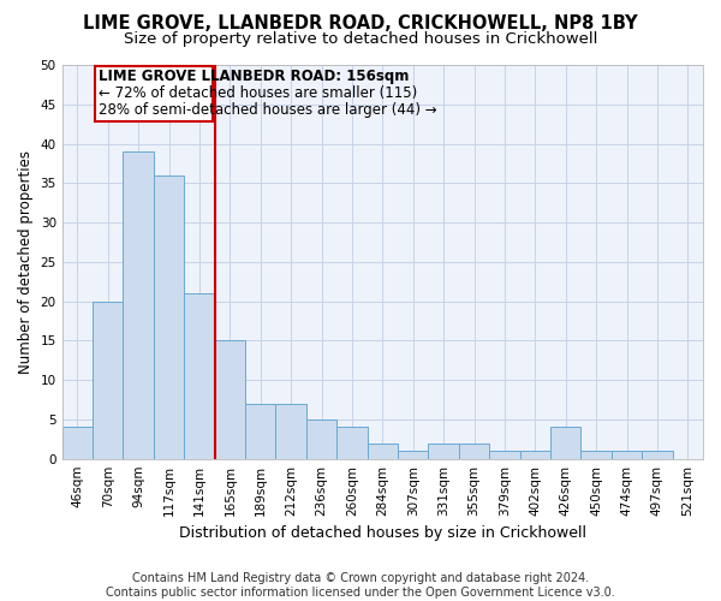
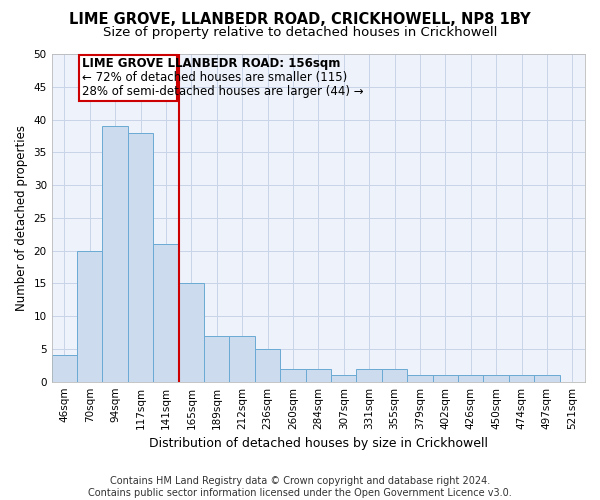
117sqm: 36 -> 38
260sqm: 4 -> 2
426sqm: 4 -> 1
